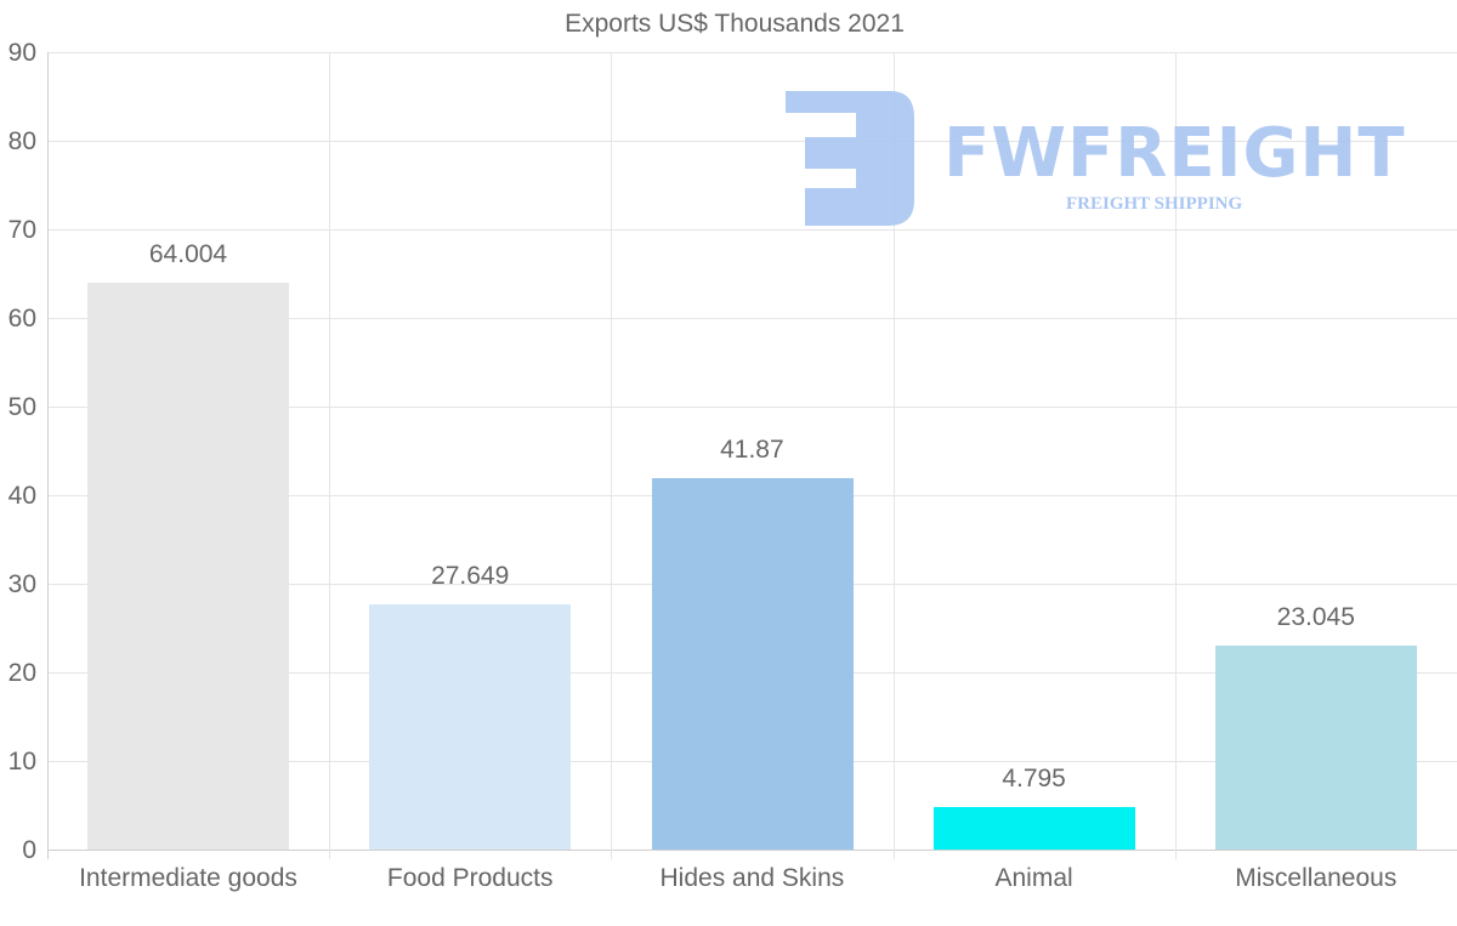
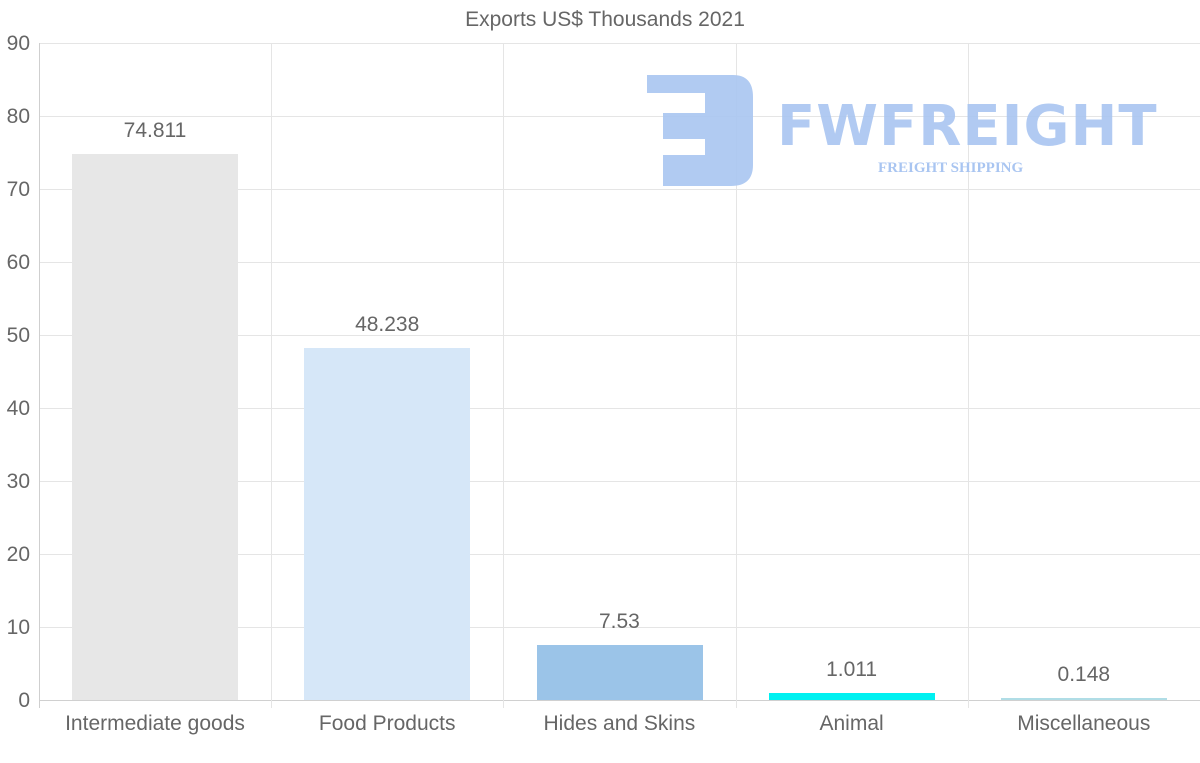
Intermediate goods: 64.004 -> 74.811
Food Products: 27.649 -> 48.238
Hides and Skins: 41.87 -> 7.53
Animal: 4.795 -> 1.011
Miscellaneous: 23.045 -> 0.148
